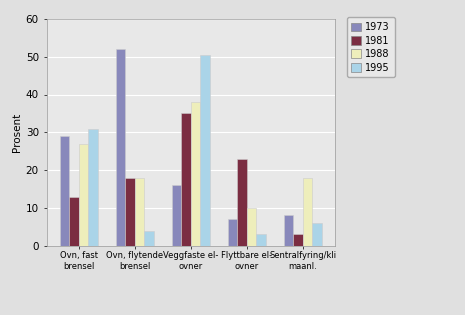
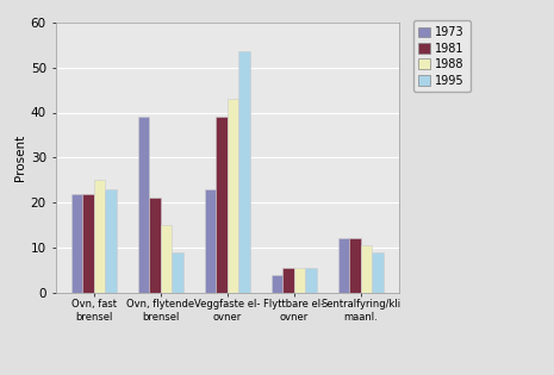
1973/Ovn, fast brensel: 29 -> 22
1981/Ovn, fast brensel: 13.0 -> 22.0
1988/Ovn, fast brensel: 27.0 -> 25.0
1995/Ovn, fast brensel: 31.0 -> 23.0
1973/Ovn, flytende brensel: 52 -> 39
1981/Ovn, flytende brensel: 18.0 -> 21.0
1988/Ovn, flytende brensel: 18.0 -> 15.0
1995/Ovn, flytende brensel: 4.0 -> 9.0
1973/Veggfaste el- ovner: 16 -> 23
1981/Veggfaste el- ovner: 35.0 -> 39.0
1988/Veggfaste el- ovner: 38.0 -> 43.0
1995/Veggfaste el- ovner: 50.5 -> 53.5
1973/Flyttbare el- ovner: 7 -> 4
1981/Flyttbare el- ovner: 23.0 -> 5.5
1988/Flyttbare el- ovner: 10.0 -> 5.5
1995/Flyttbare el- ovner: 3.0 -> 5.5
1973/Sentralfyring/kli maanl.: 8 -> 12
1981/Sentralfyring/kli maanl.: 3.0 -> 12.0
1988/Sentralfyring/kli maanl.: 18.0 -> 10.5
1995/Sentralfyring/kli maanl.: 6.0 -> 9.0
